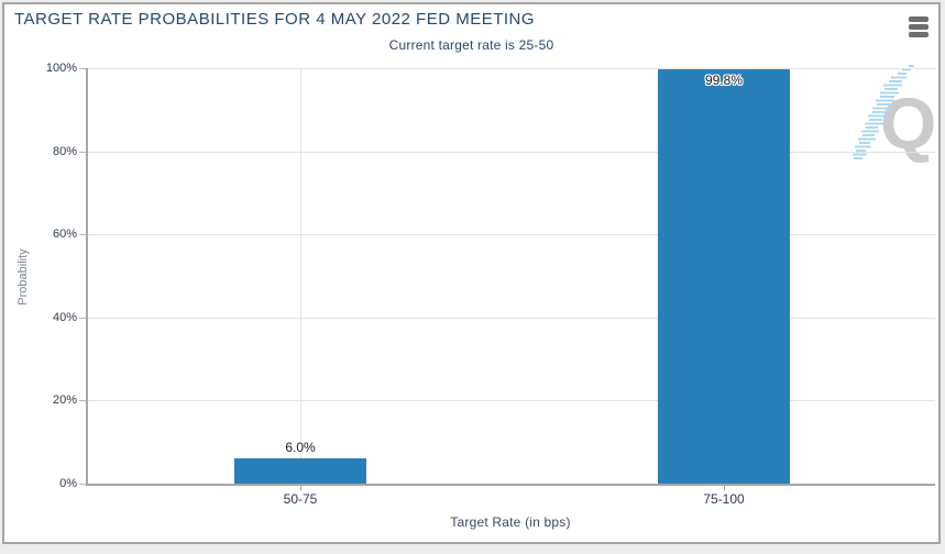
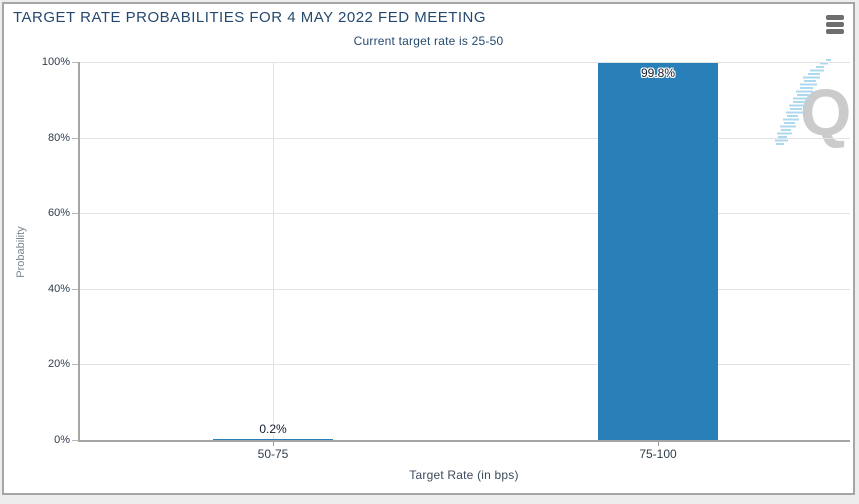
50-75: 6.0% -> 0.2%
